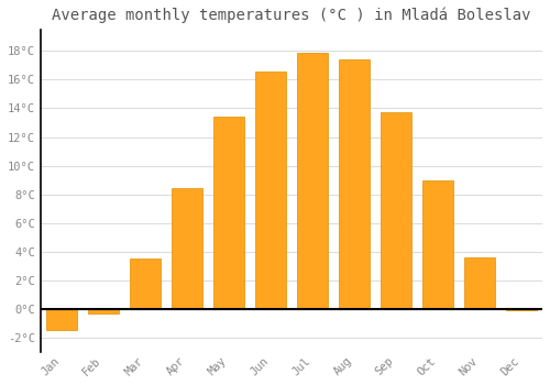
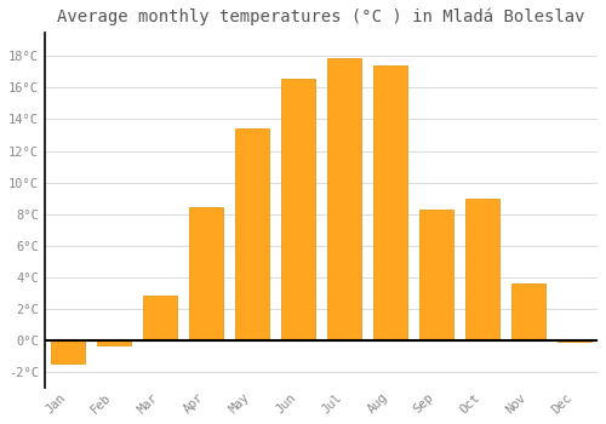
Mar: 3.5°C -> 2.8°C
Sep: 13.7°C -> 8.3°C
